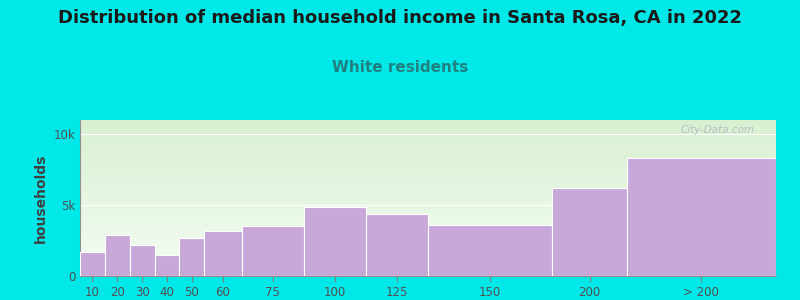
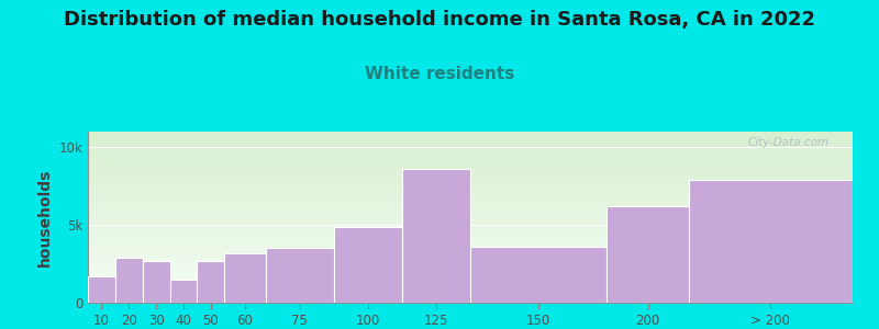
30: 2.2k -> 2.7k
125: 4.4k -> 8.6k
> 200: 8.3k -> 7.9k
